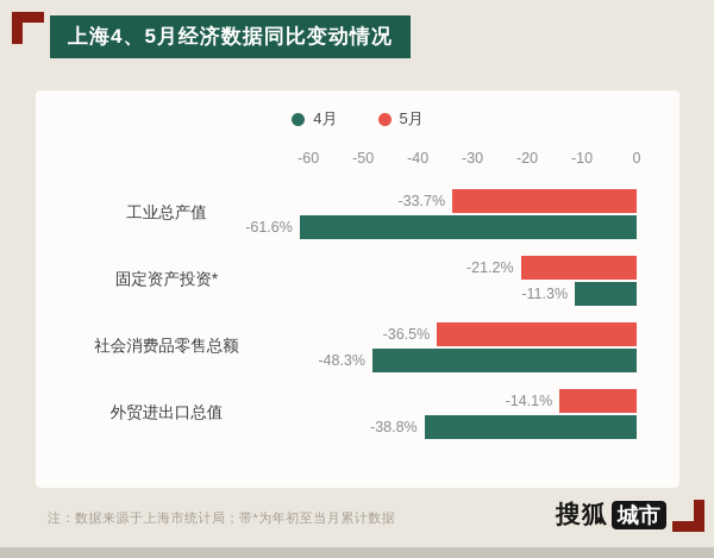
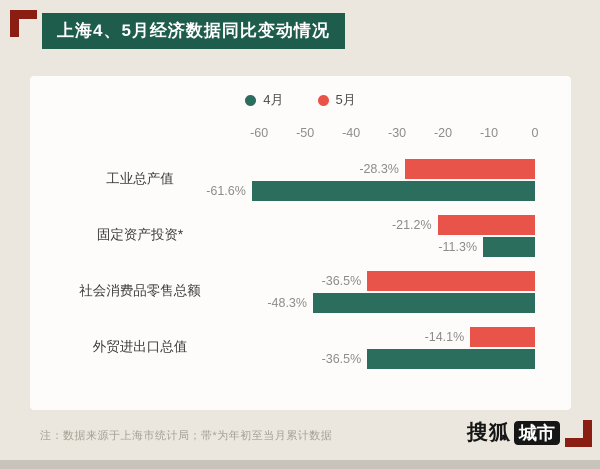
5月/工业总产值: -33.7% -> -28.3%
4月/外贸进出口总值: -38.8% -> -36.5%
